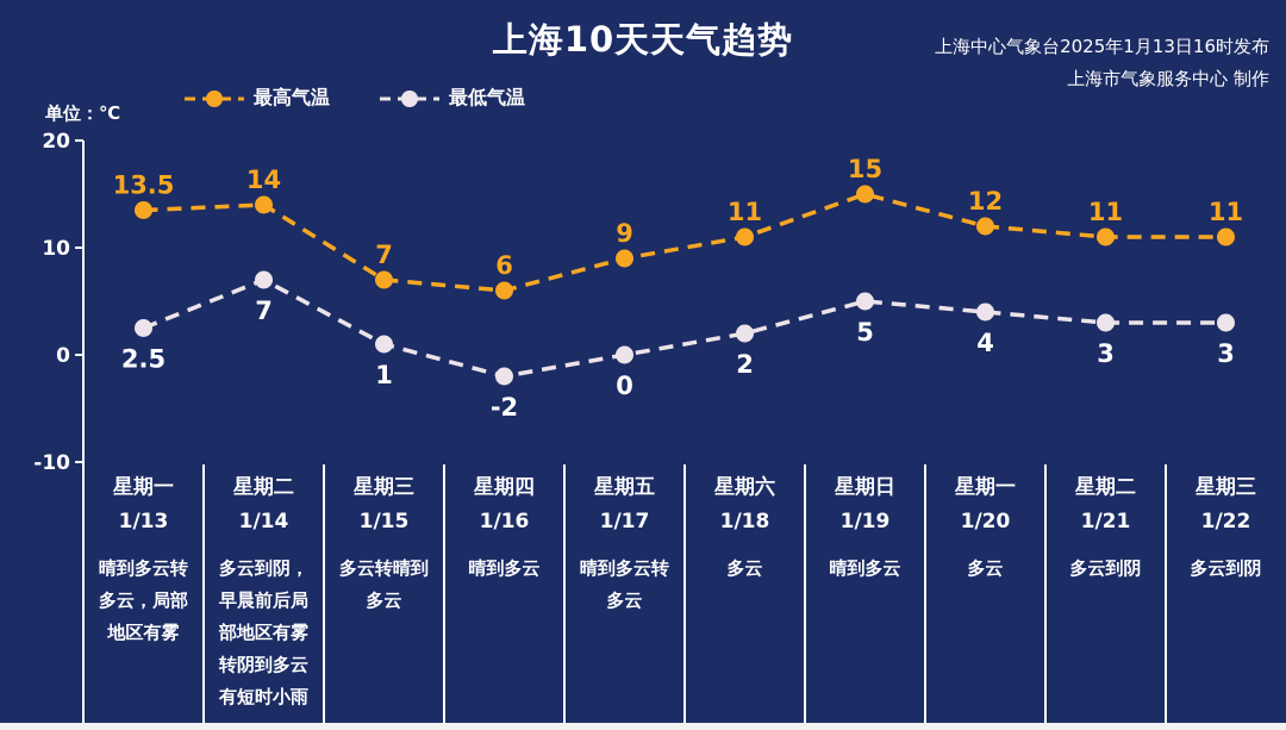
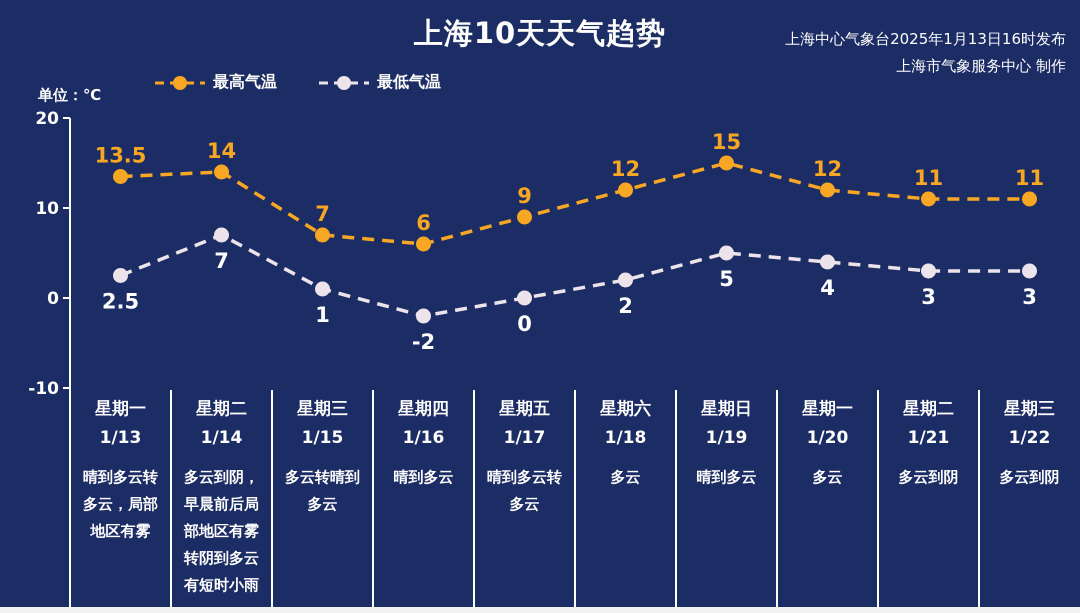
最高气温/1/18: 11 -> 12
